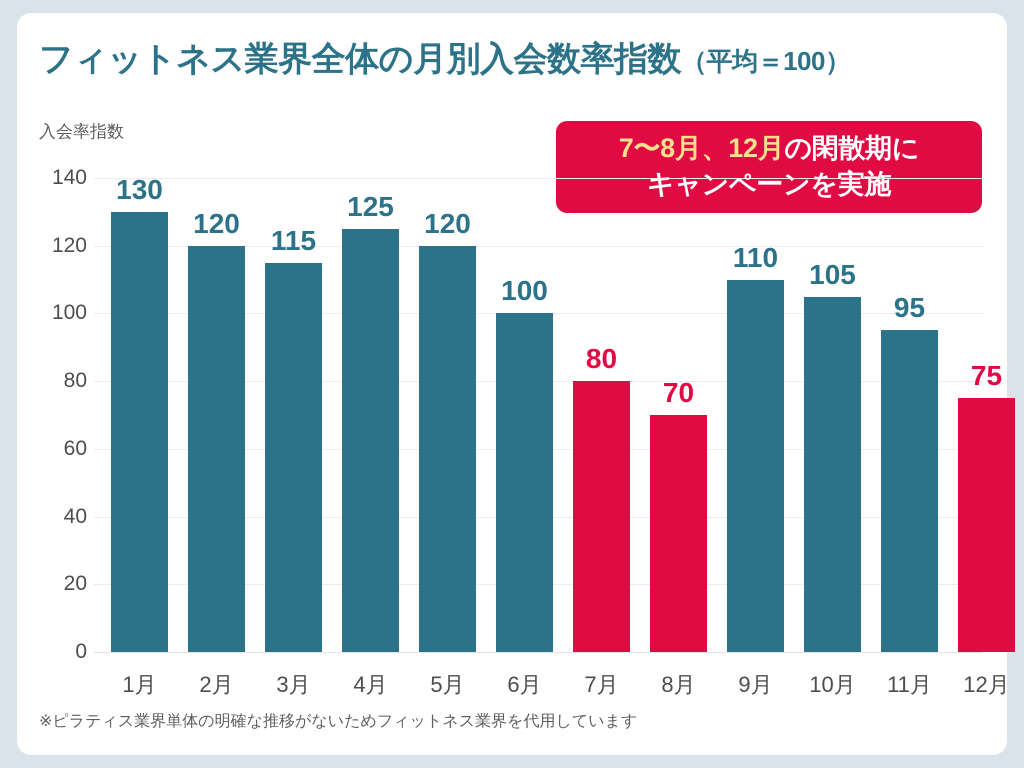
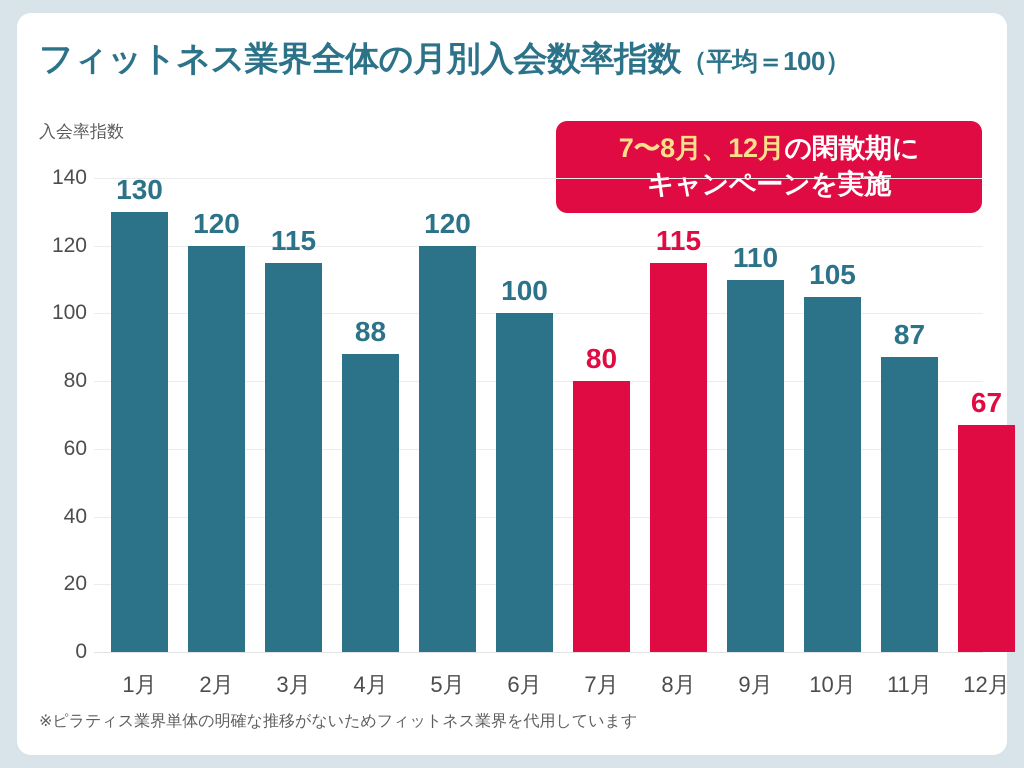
4月: 125 -> 88
8月: 70 -> 115
11月: 95 -> 87
12月: 75 -> 67
